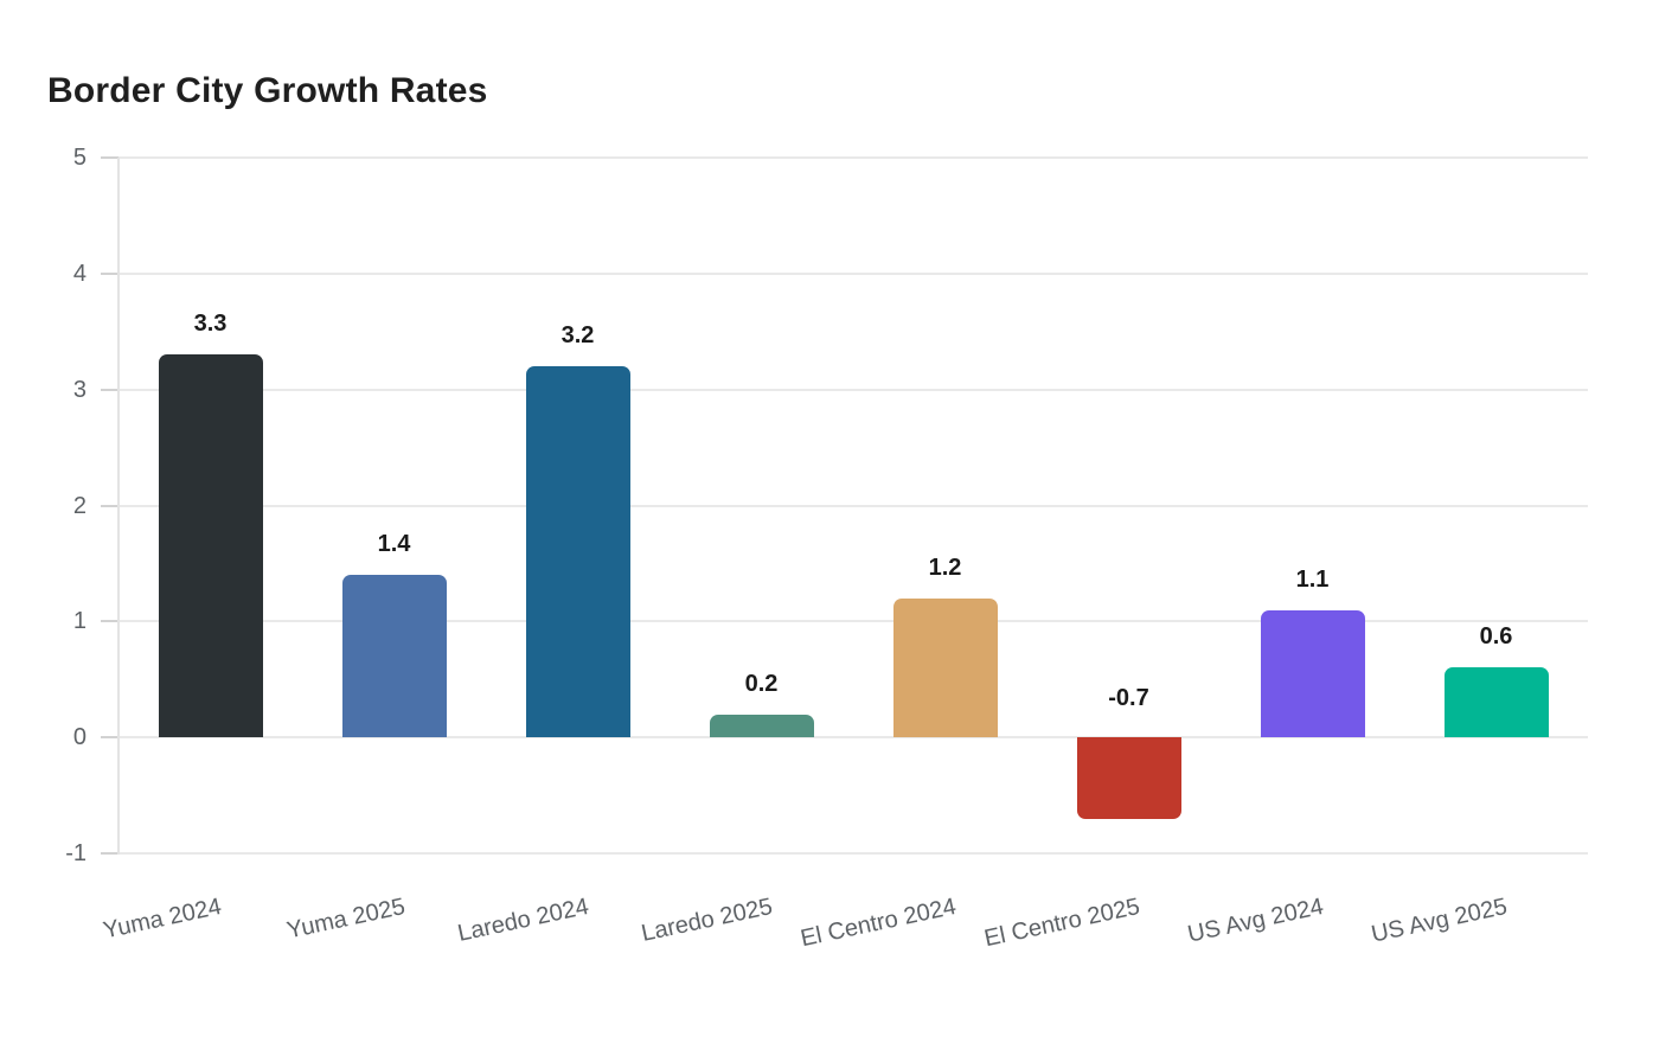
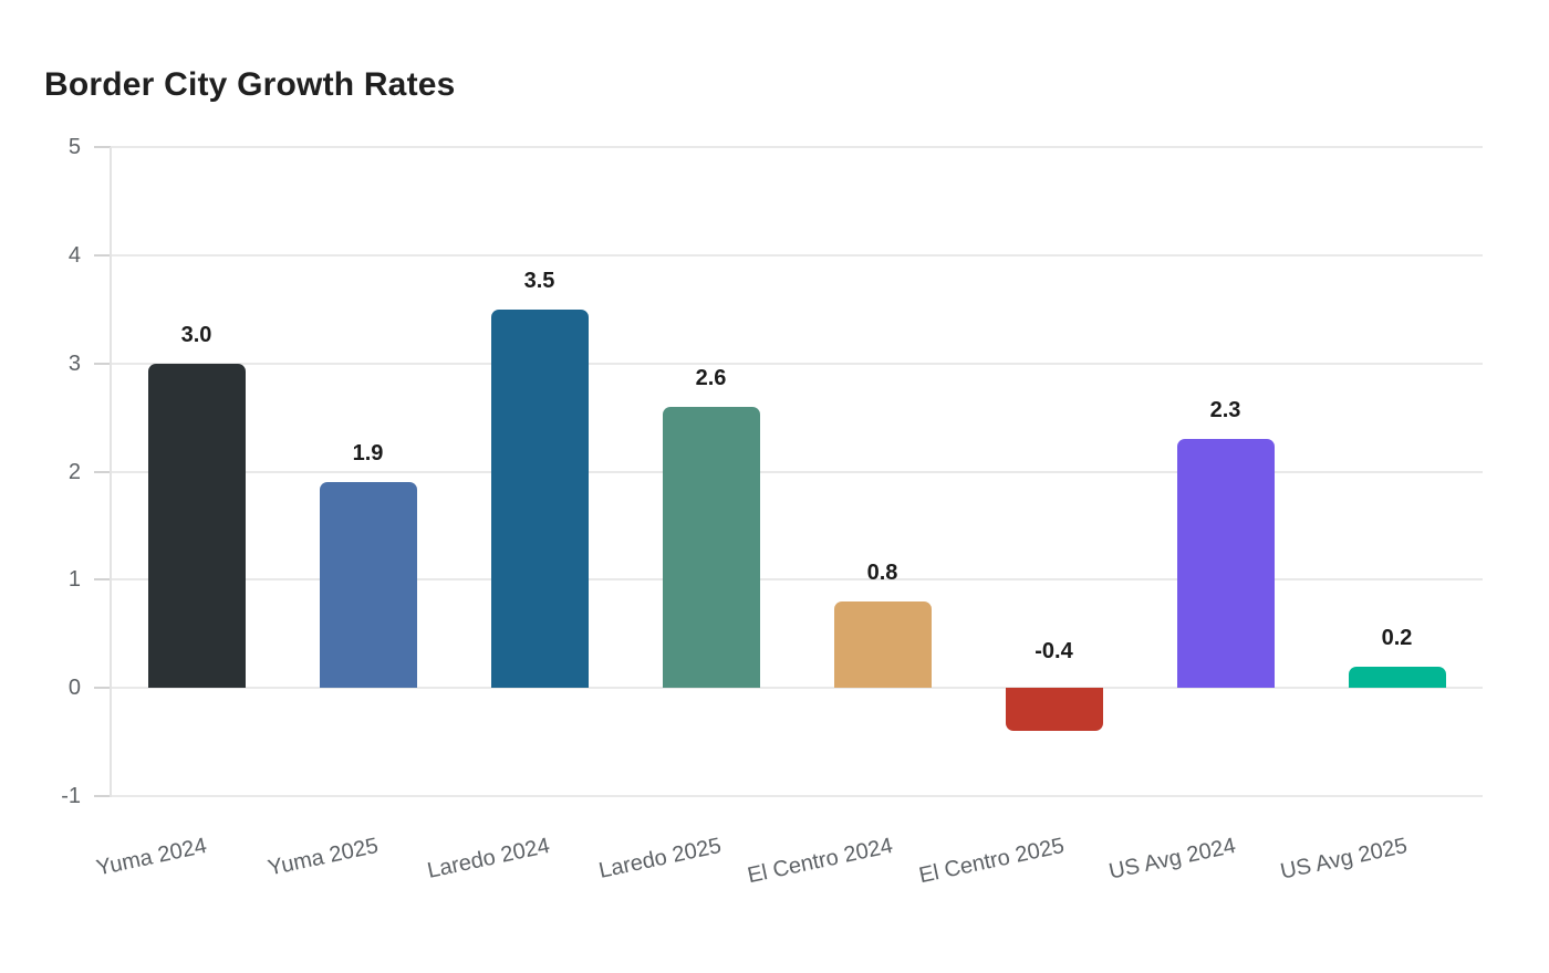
Yuma 2024: 3.3 -> 3.0
Yuma 2025: 1.4 -> 1.9
Laredo 2024: 3.2 -> 3.5
Laredo 2025: 0.2 -> 2.6
El Centro 2024: 1.2 -> 0.8
El Centro 2025: -0.7 -> -0.4
US Avg 2024: 1.1 -> 2.3
US Avg 2025: 0.6 -> 0.2
